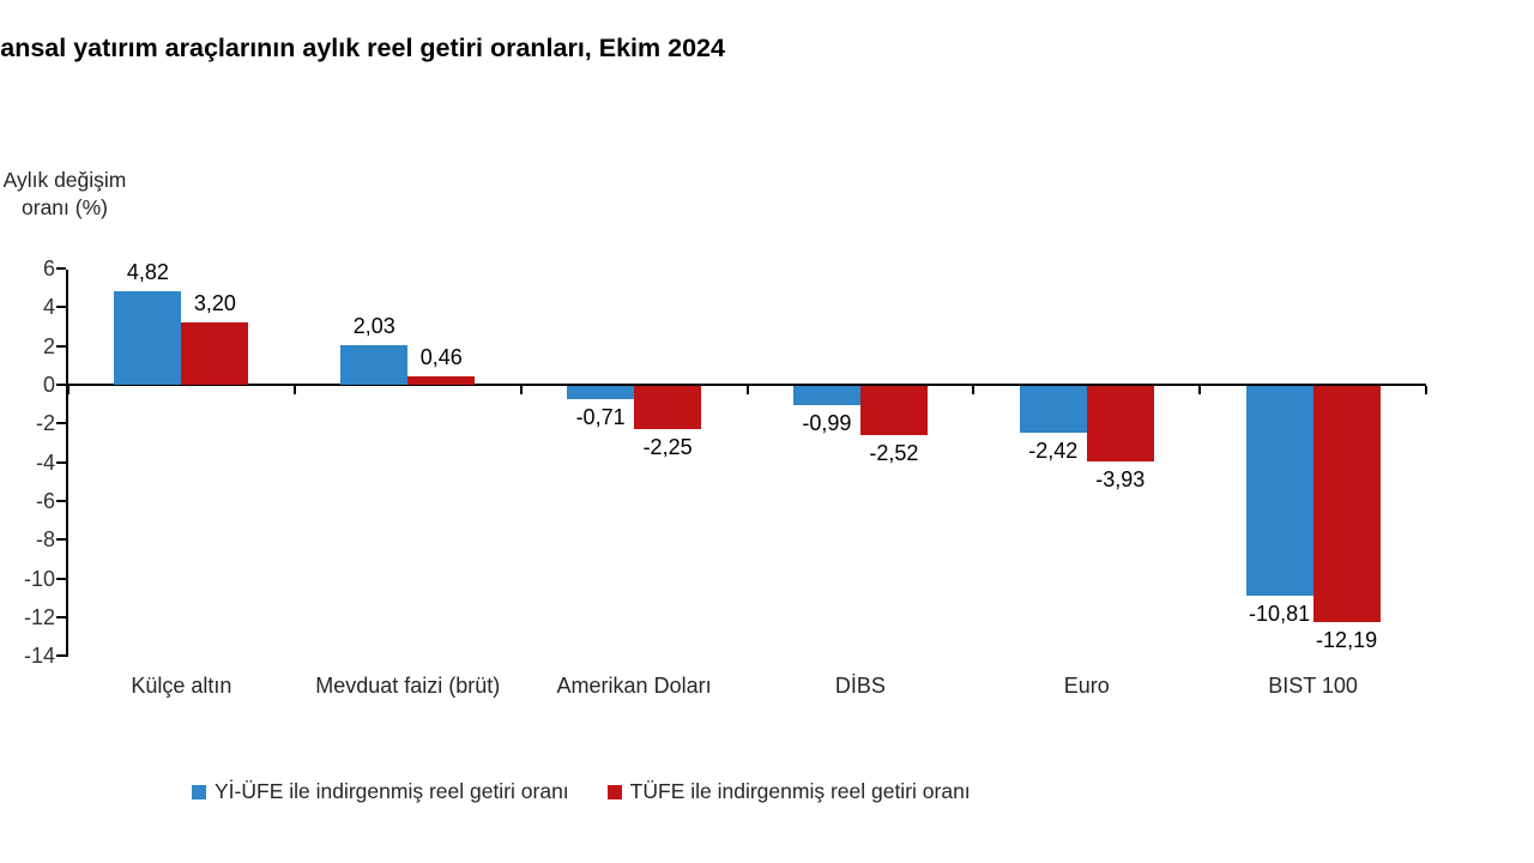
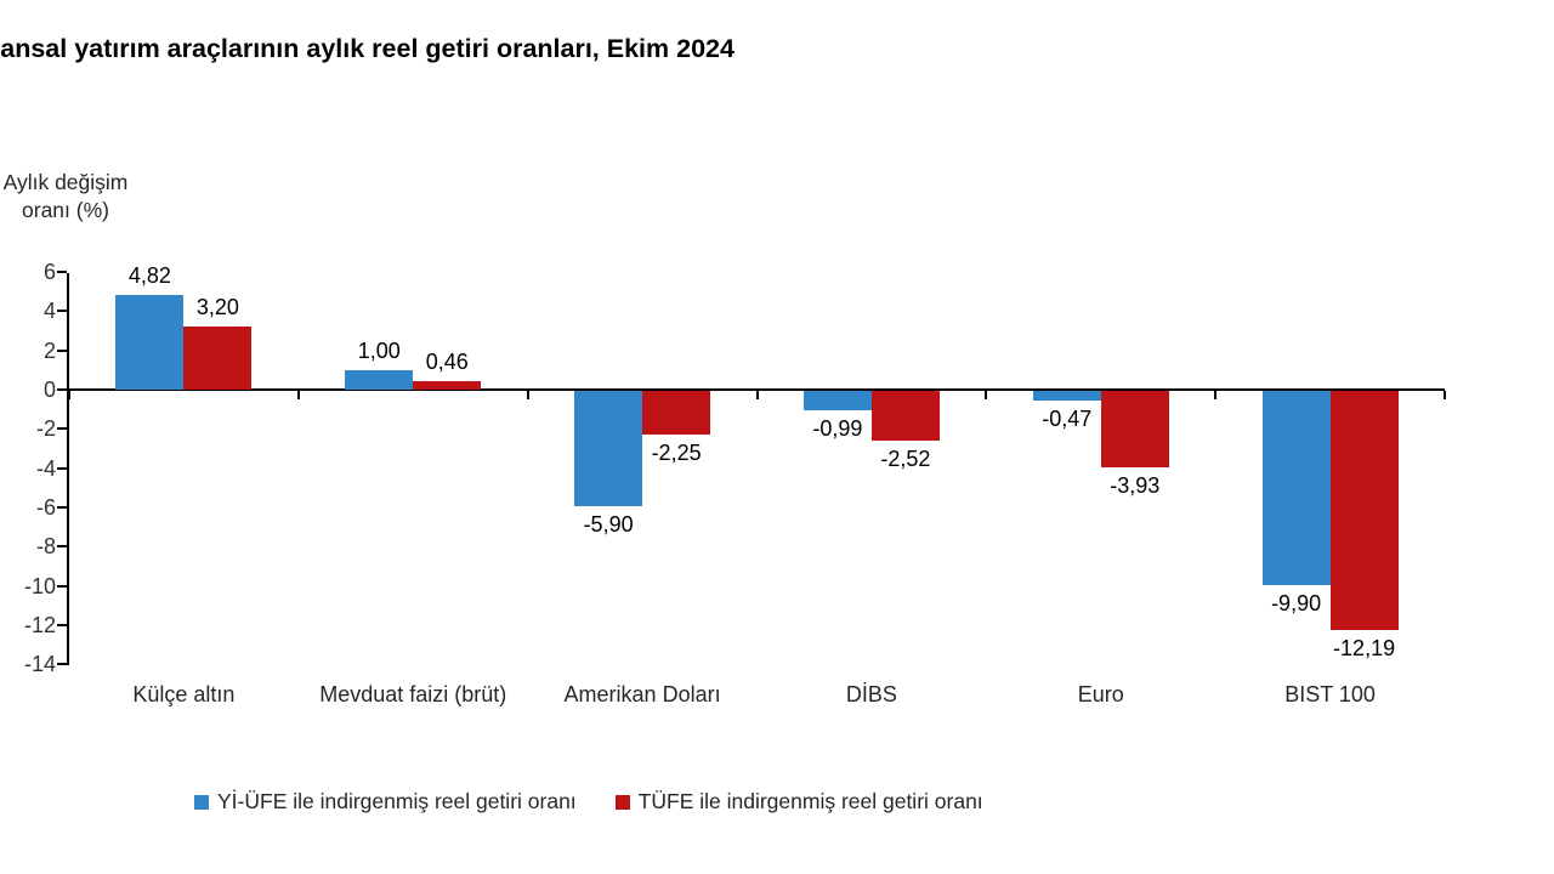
Yİ-ÜFE ile indirgenmiş reel getiri oranı/Mevduat faizi (brüt): 2,03 -> 1,00
Yİ-ÜFE ile indirgenmiş reel getiri oranı/Amerikan Doları: -0,71 -> -5,90
Yİ-ÜFE ile indirgenmiş reel getiri oranı/Euro: -2,42 -> -0,47
Yİ-ÜFE ile indirgenmiş reel getiri oranı/BIST 100: -10,81 -> -9,90
